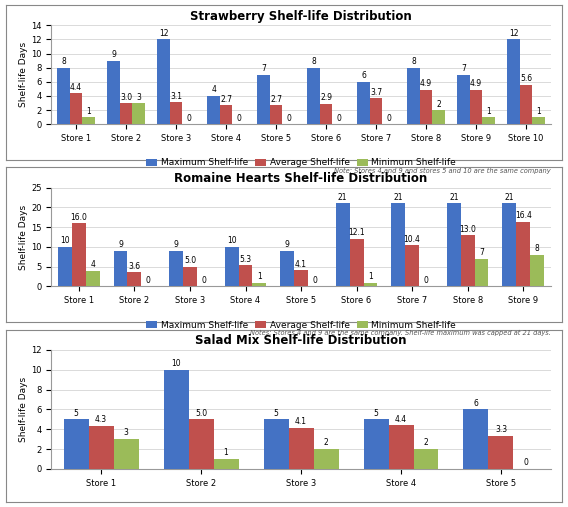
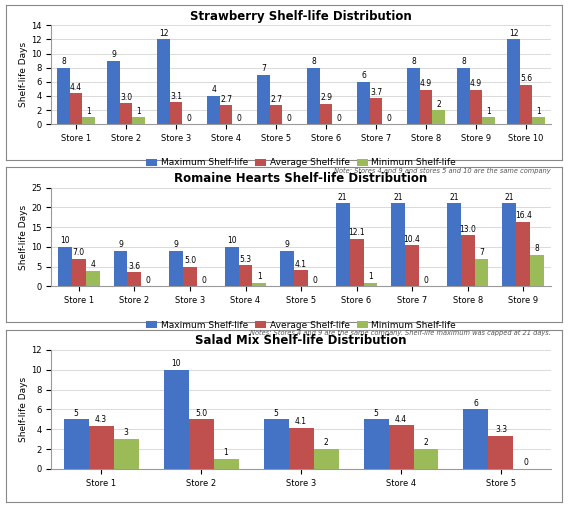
Strawberry Shelf-life Distribution/Minimum Shelf-life/Store 2: 3 -> 1
Strawberry Shelf-life Distribution/Maximum Shelf-life/Store 9: 7 -> 8
Romaine Hearts Shelf-life Distribution/Average Shelf-life/Store 1: 16.0 -> 7.0
